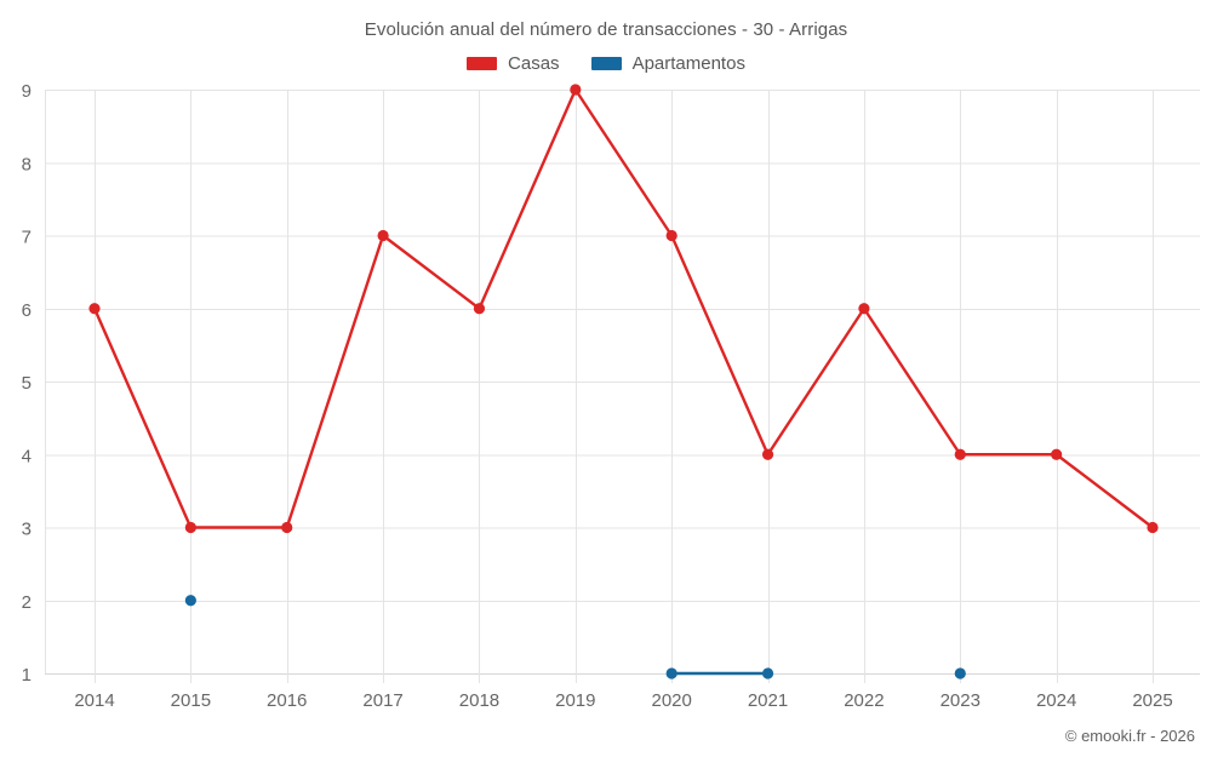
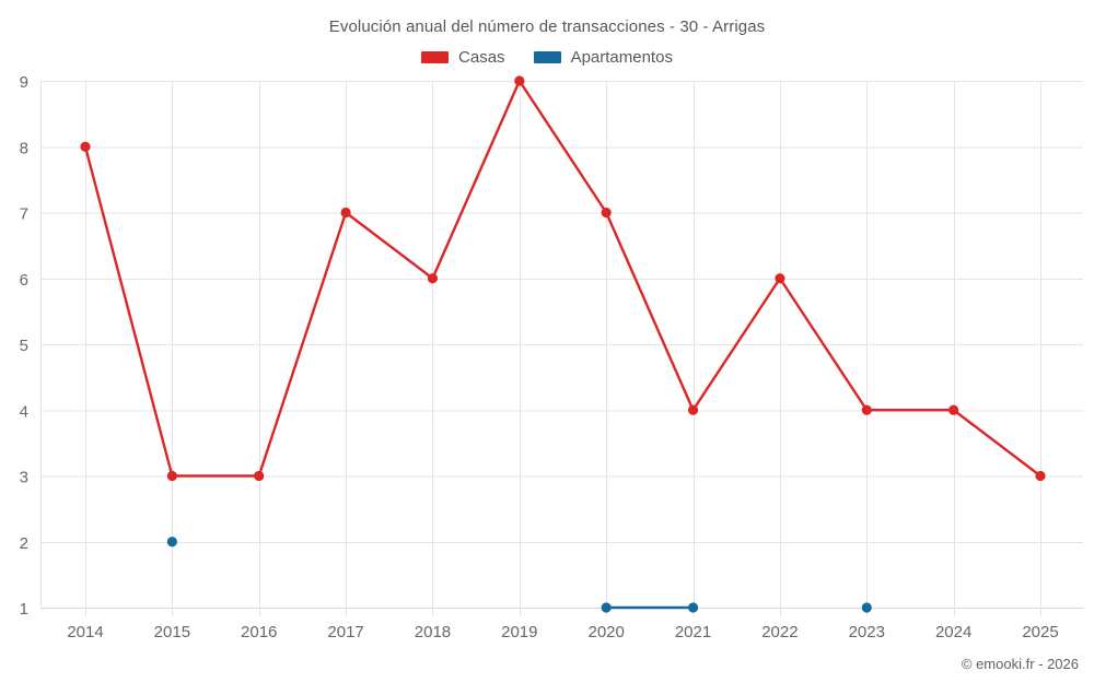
Casas/2014: 6 -> 8
